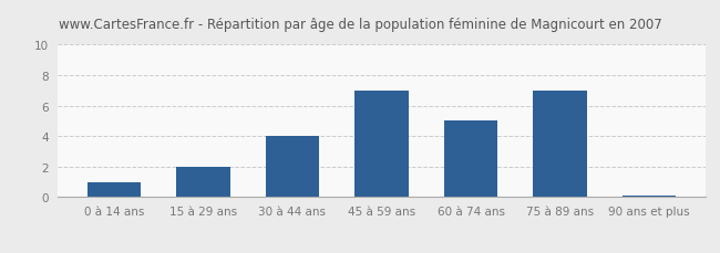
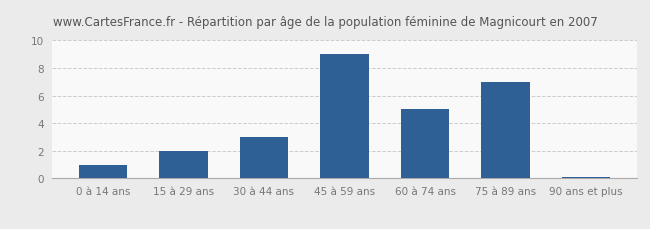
30 à 44 ans: 4.0 -> 3.0
45 à 59 ans: 7.0 -> 9.0
